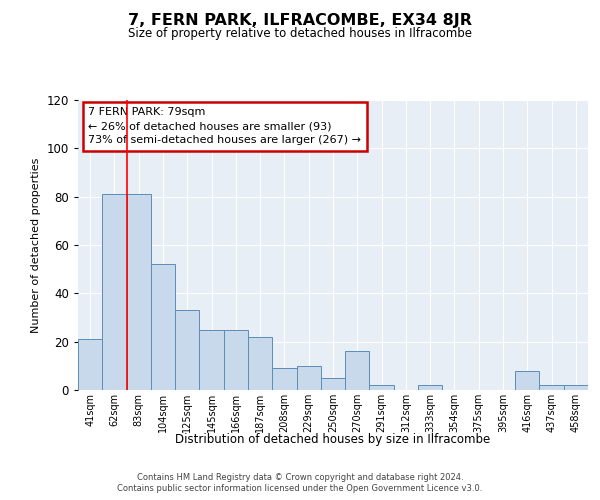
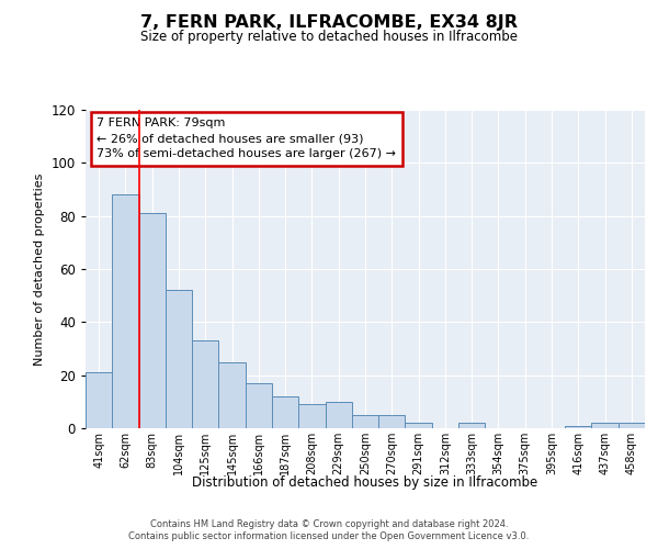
62sqm: 81 -> 88
166sqm: 25 -> 17
187sqm: 22 -> 12
270sqm: 16 -> 5
416sqm: 8 -> 1
